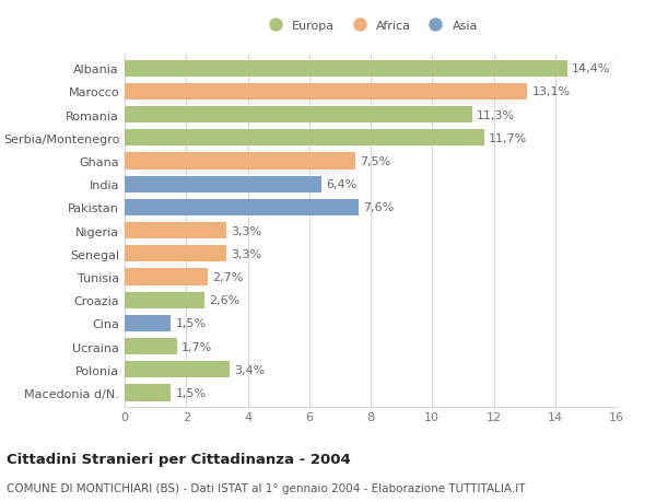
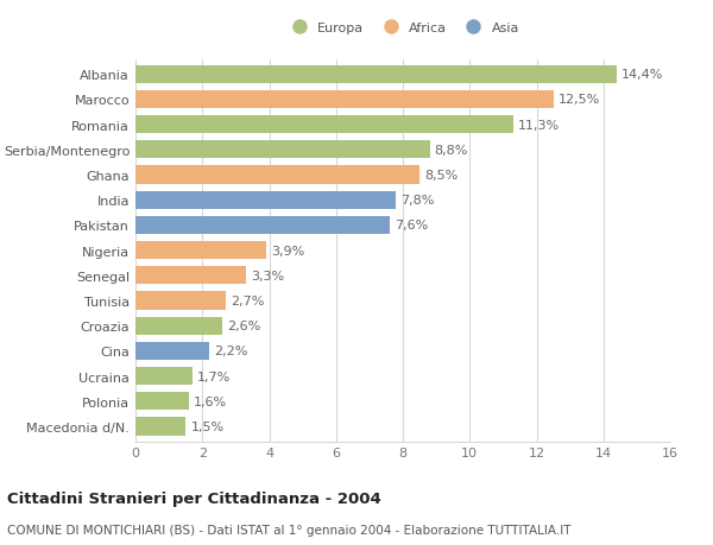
Marocco: 13,1% -> 12,5%
Serbia/Montenegro: 11,7% -> 8,8%
Ghana: 7,5% -> 8,5%
India: 6,4% -> 7,8%
Nigeria: 3,3% -> 3,9%
Cina: 1,5% -> 2,2%
Polonia: 3,4% -> 1,6%
